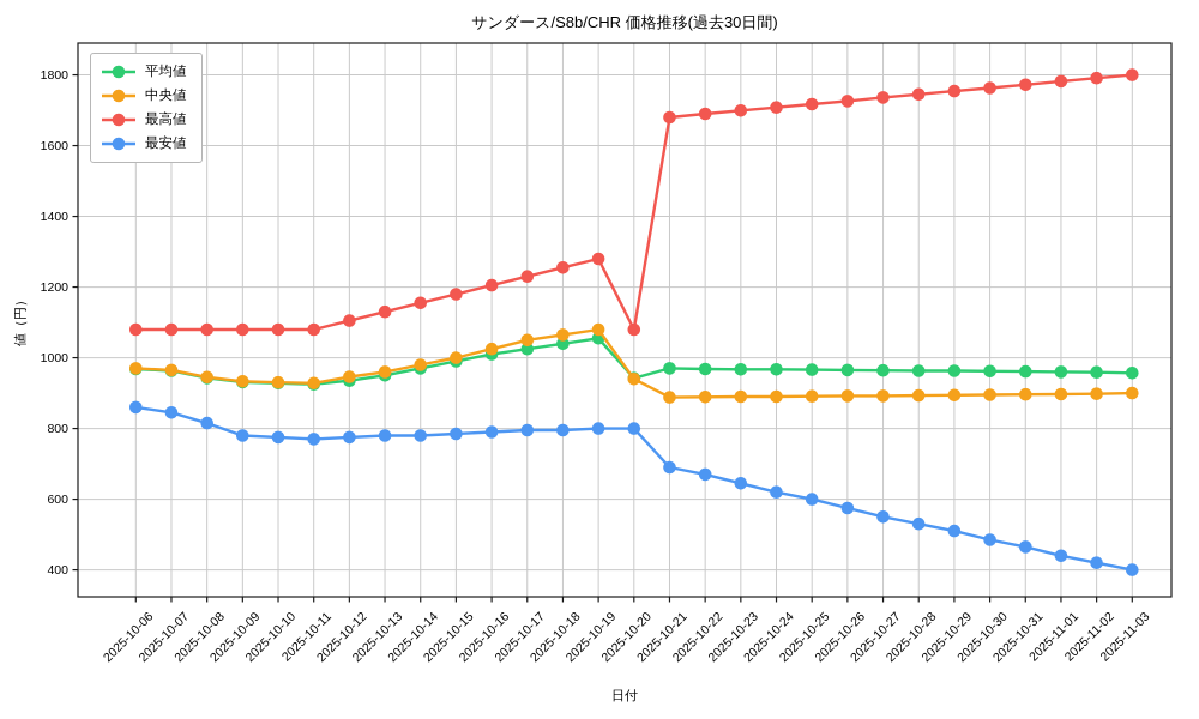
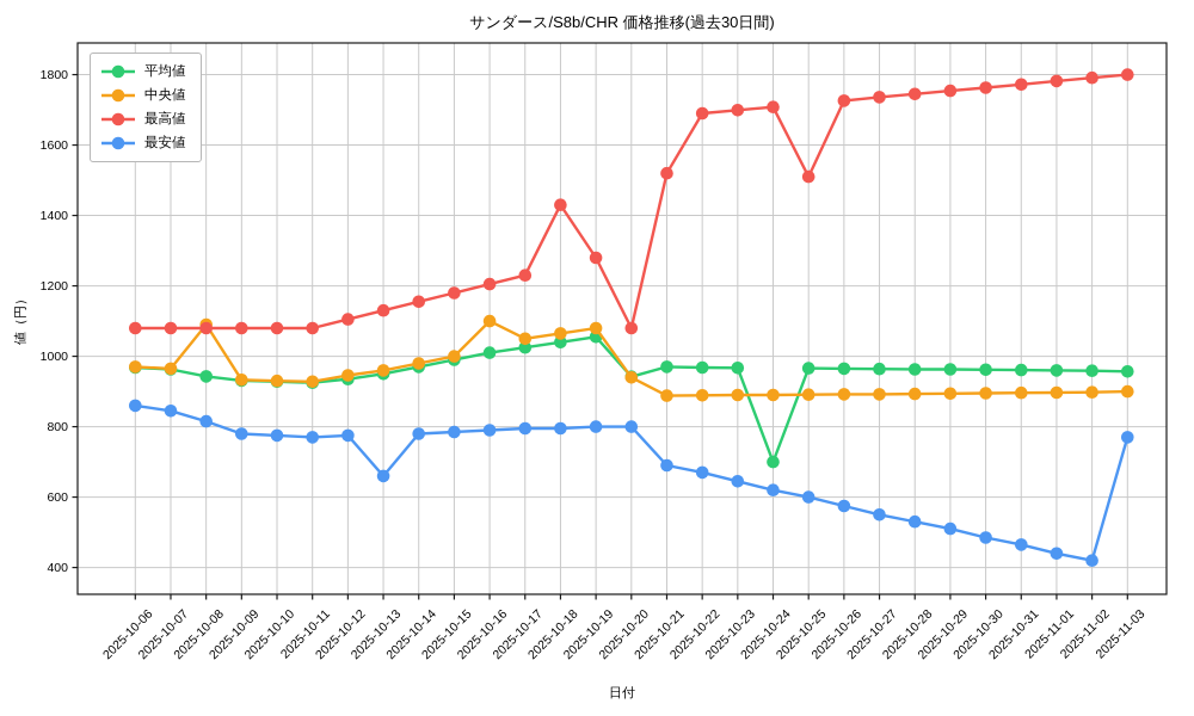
中央値/2025-10-08: 940 -> 1090
最安値/2025-10-13: 780 -> 660
中央値/2025-10-16: 1020 -> 1100
最高値/2025-10-18: 1260 -> 1430
最高値/2025-10-21: 1680 -> 1520
平均値/2025-10-24: 970 -> 700
最高値/2025-10-25: 1720 -> 1510
最安値/2025-11-03: 400 -> 770
